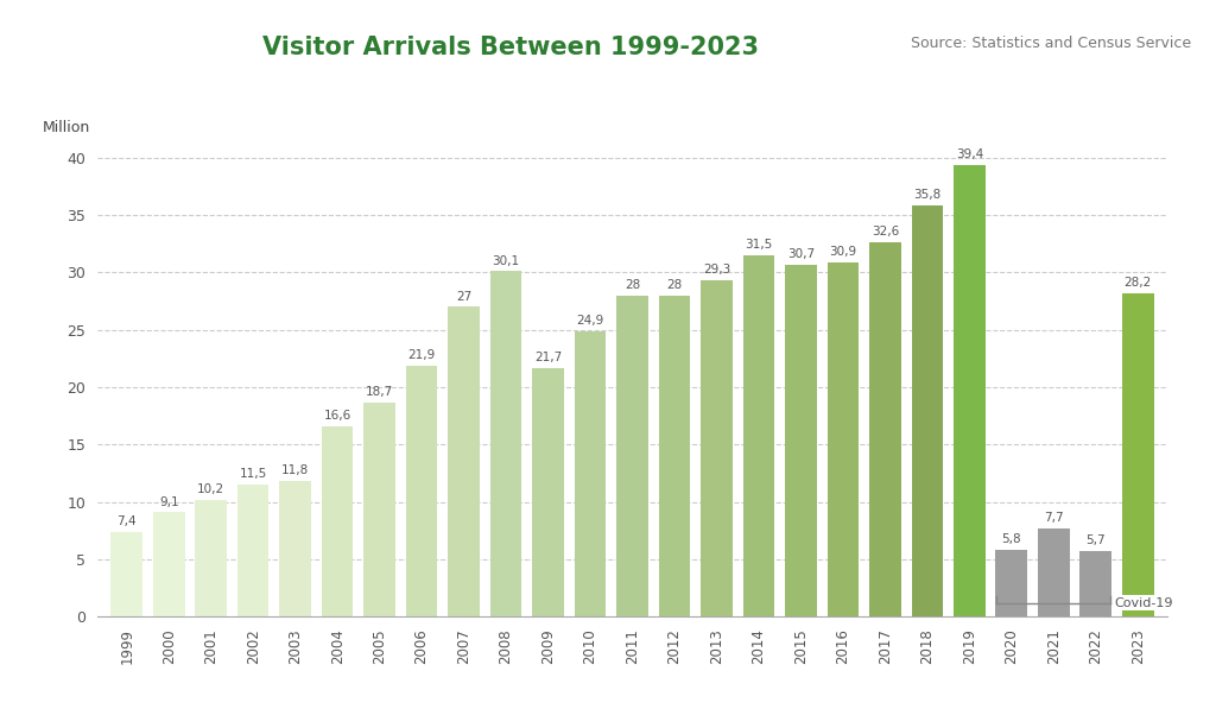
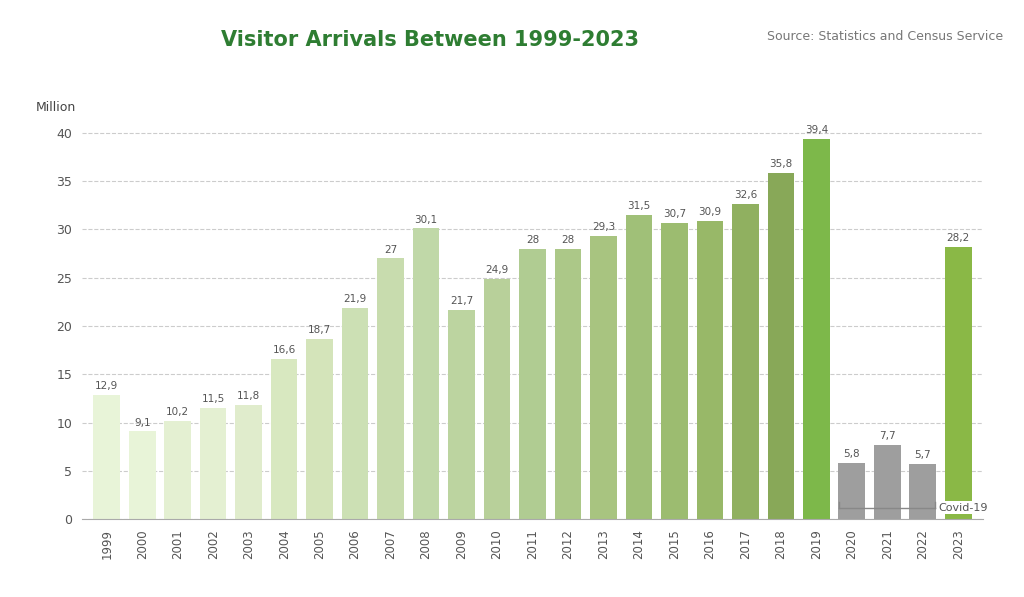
1999: 7,4 -> 12,9
